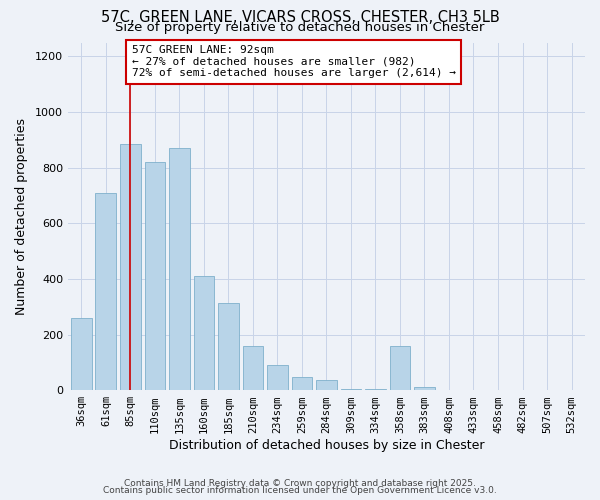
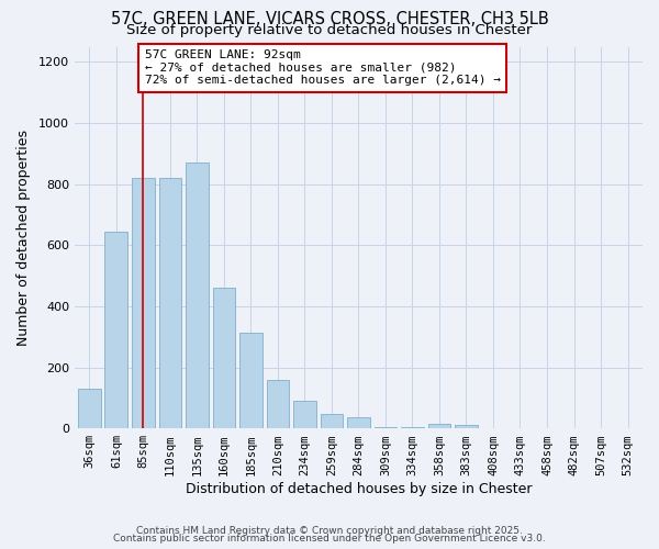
36sqm: 260 -> 130
61sqm: 710 -> 645
85sqm: 885 -> 820
160sqm: 410 -> 460
358sqm: 160 -> 15
